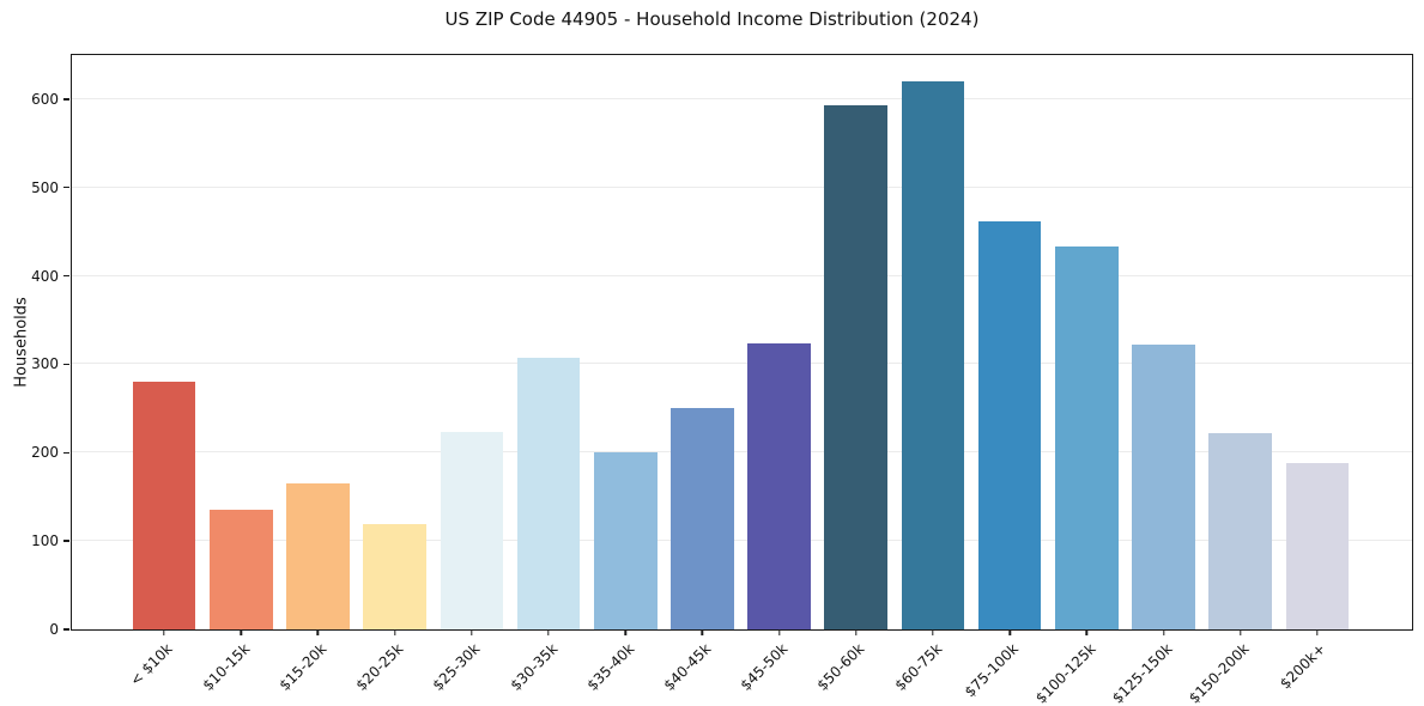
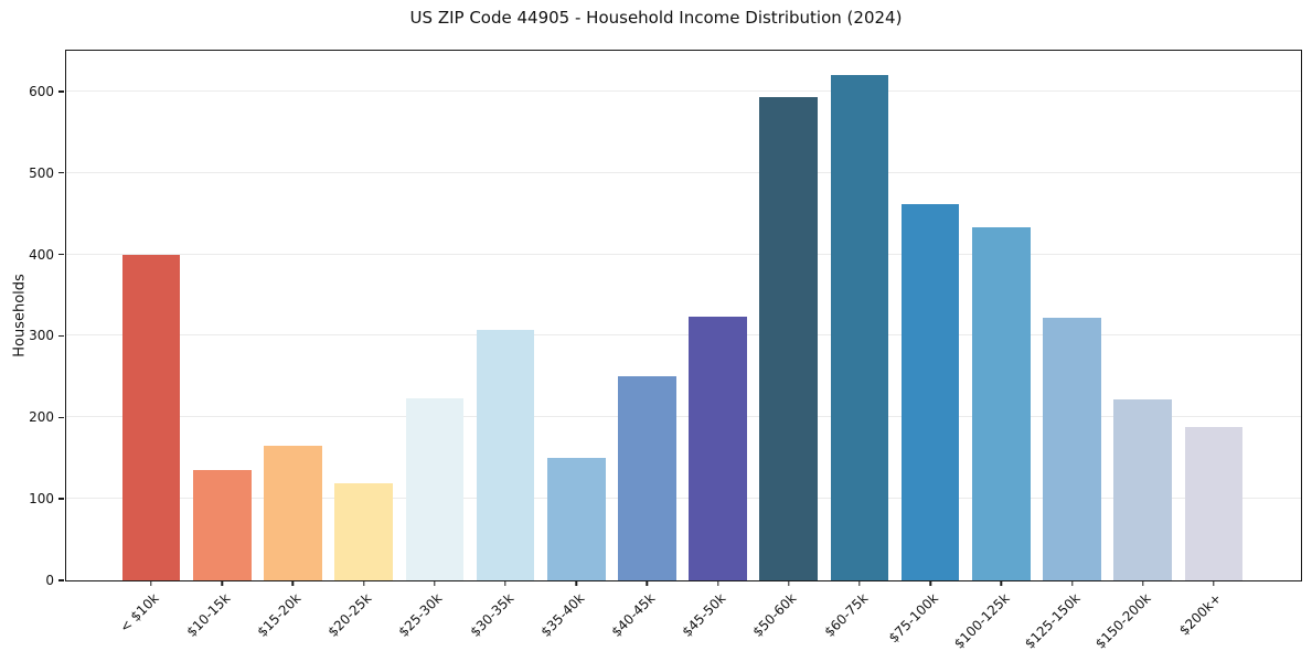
< $10k: 280 -> 400
$35-40k: 200 -> 150
